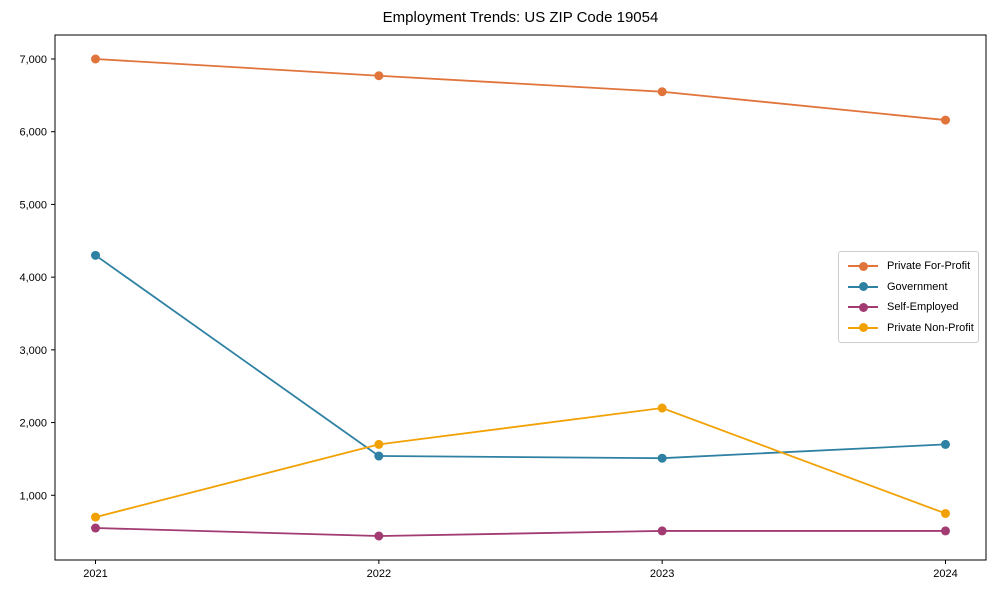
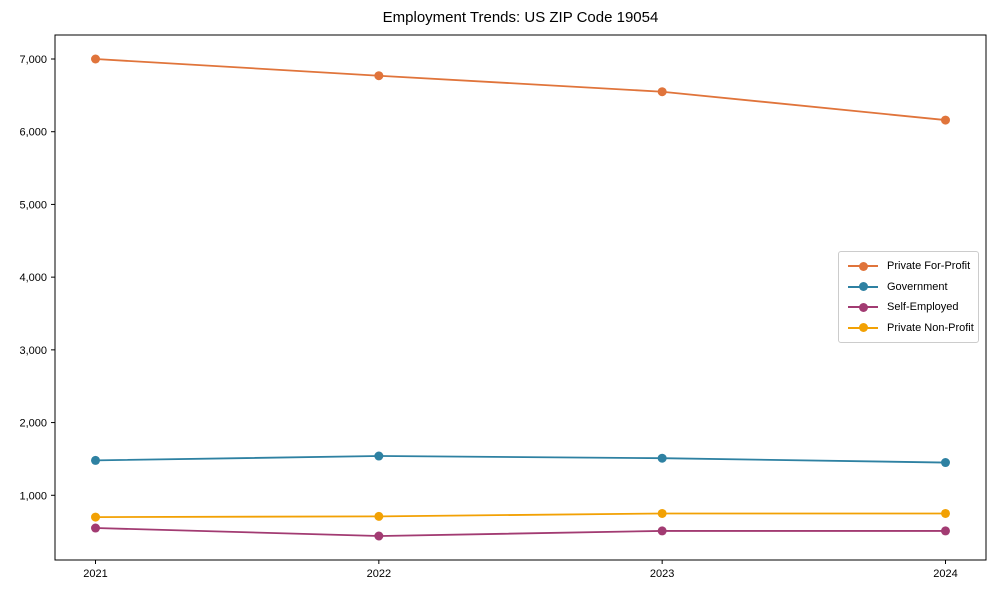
Government/2021: 4300 -> 1500
Private Non-Profit/2022: 1700 -> 700
Private Non-Profit/2023: 2200 -> 800
Government/2024: 1700 -> 1400
